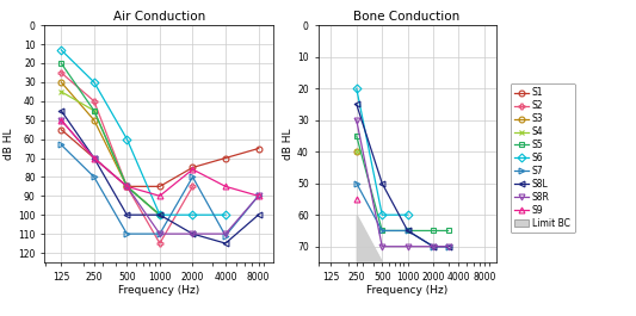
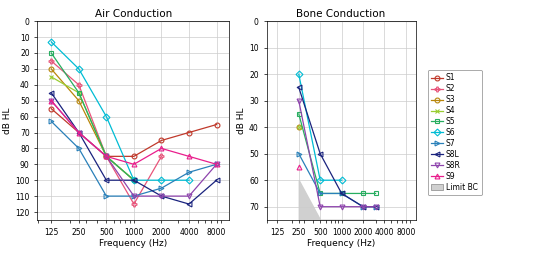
Air Conduction/S7/2000: 80 -> 105
Air Conduction/S9/2000: 76 -> 80
Air Conduction/S7/4000: 111 -> 95
